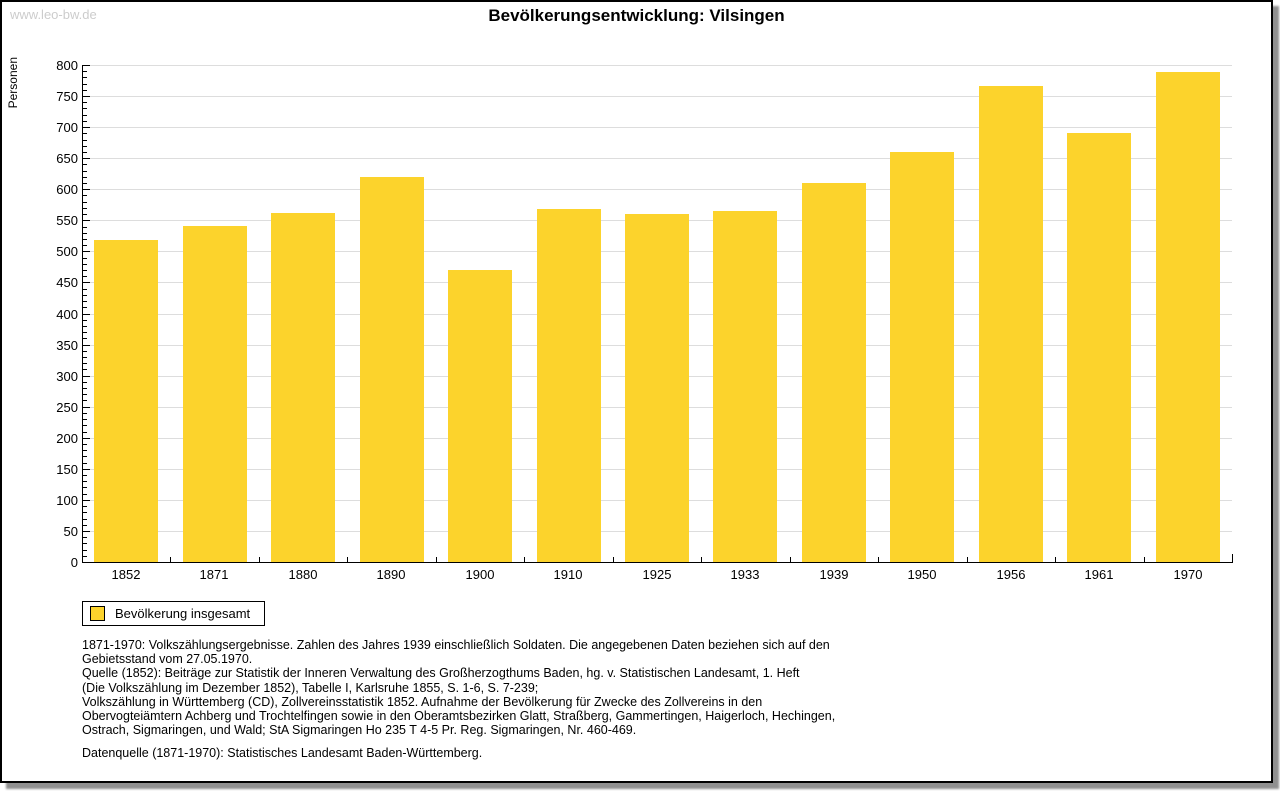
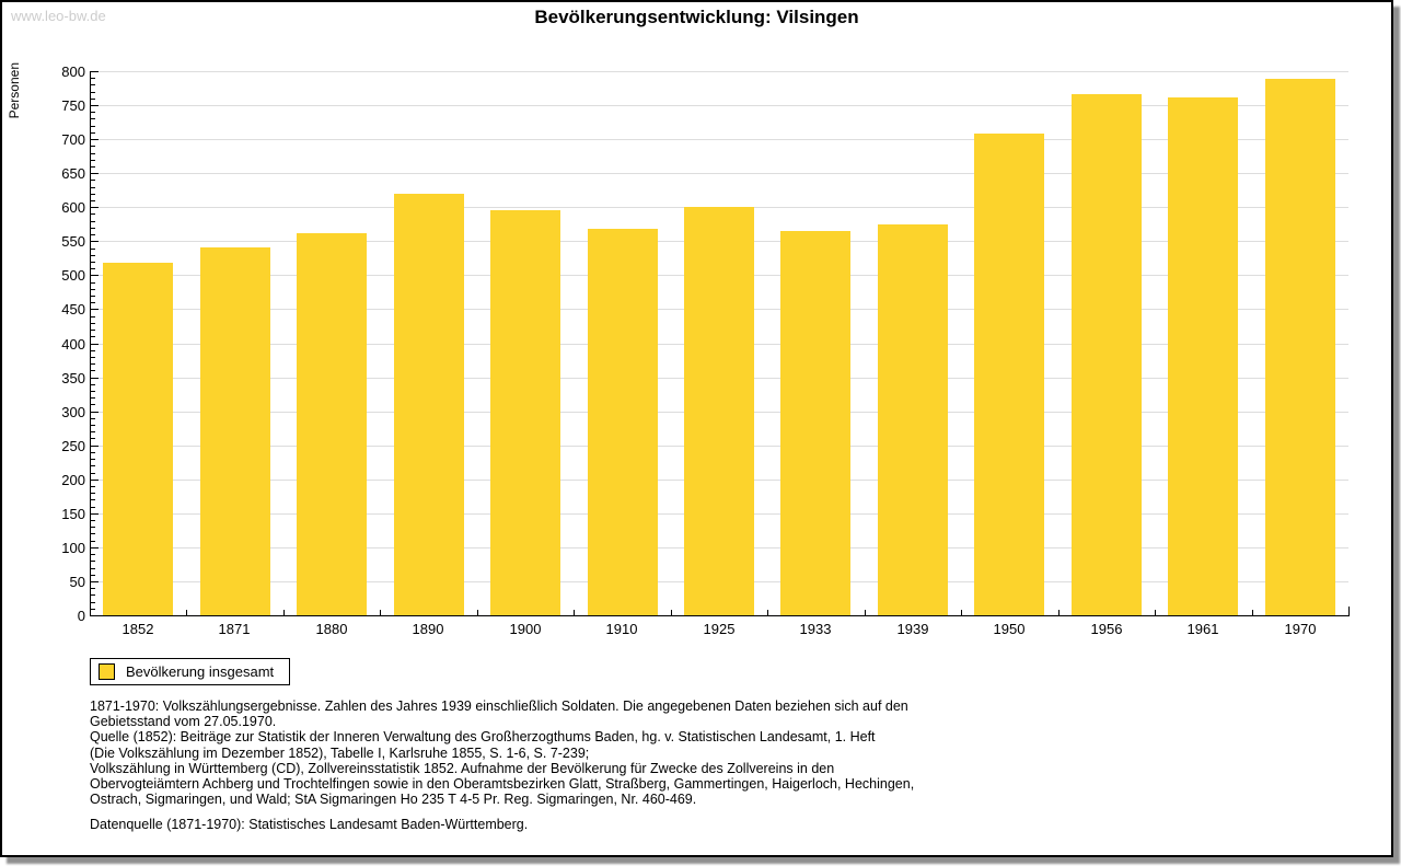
1900: 470 -> 600
1925: 560 -> 600
1939: 610 -> 580
1950: 660 -> 710
1961: 690 -> 760
